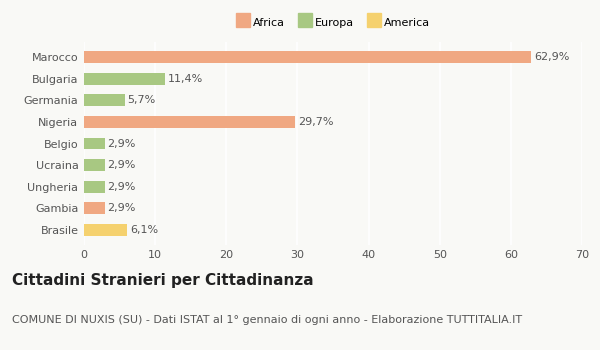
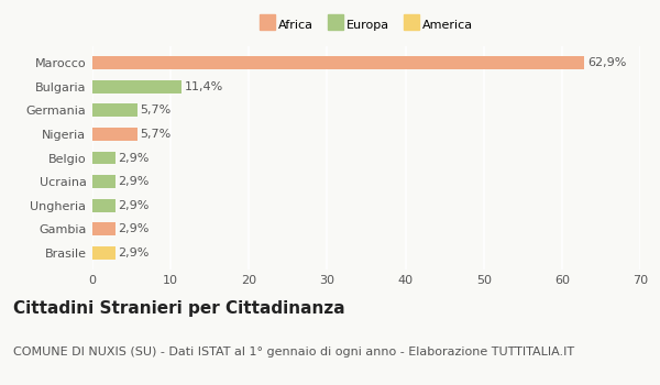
Nigeria: 29,7% -> 5,7%
Brasile: 6,1% -> 2,9%
